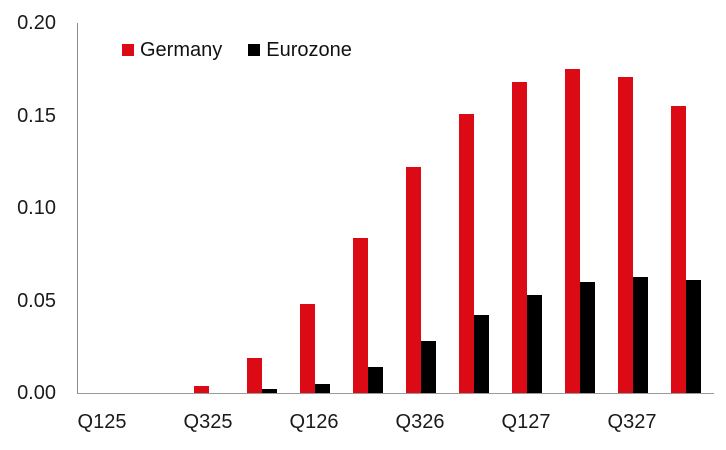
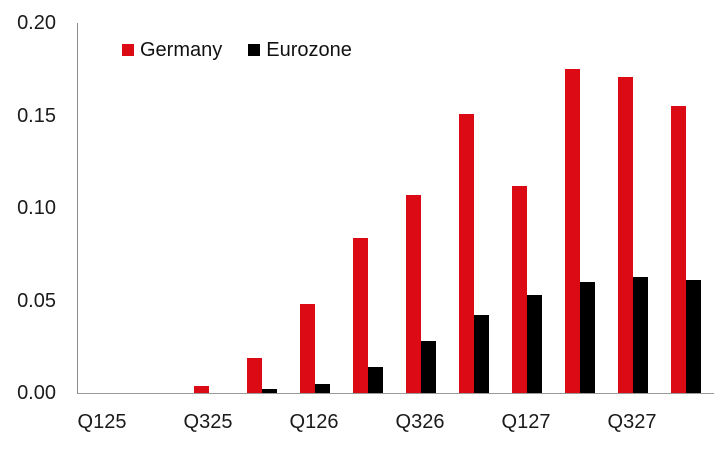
Germany/Q326: 0.122 -> 0.107
Germany/Q127: 0.168 -> 0.112
